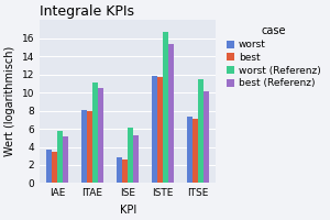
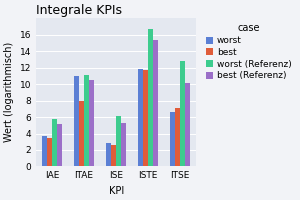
worst/ITAE: 8.1 -> 11.0
worst/ITSE: 7.4 -> 6.6
worst (Referenz)/ITSE: 11.5 -> 12.8
